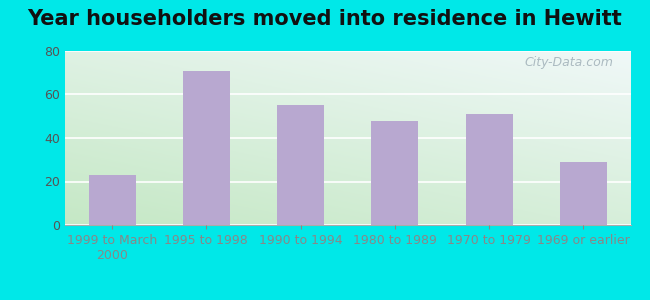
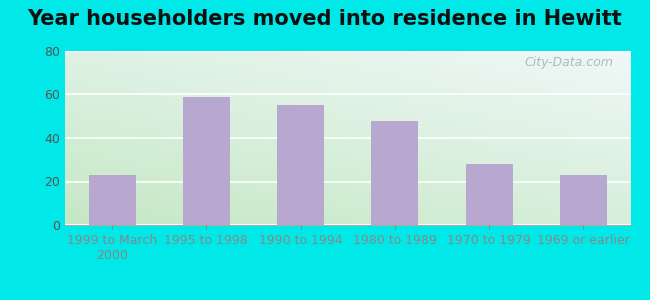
1995 to 1998: 71 -> 59
1970 to 1979: 51 -> 28
1969 or earlier: 29 -> 23
